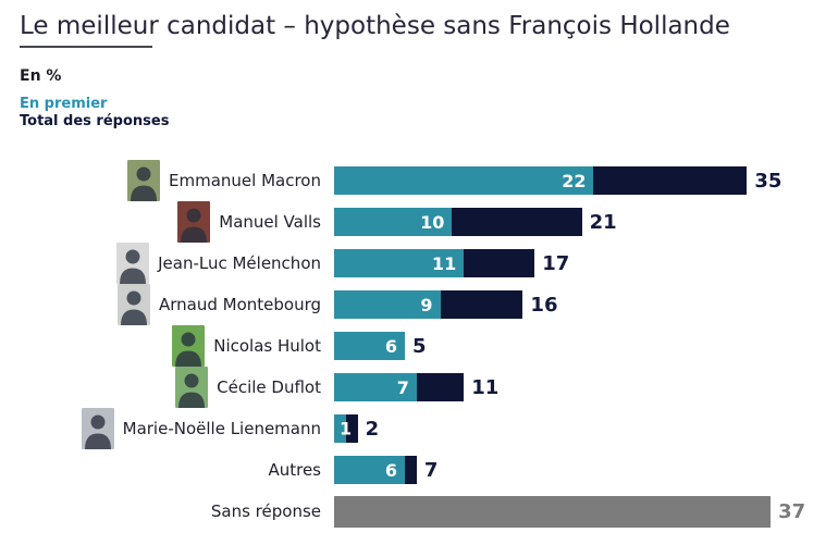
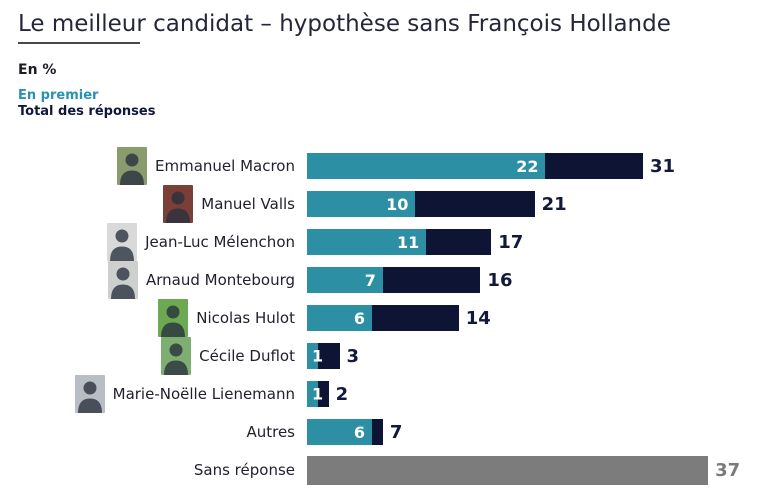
Total des réponses/Emmanuel Macron: 35 -> 31
En premier/Arnaud Montebourg: 9 -> 7
Total des réponses/Nicolas Hulot: 5 -> 14
En premier/Cécile Duflot: 7 -> 1
Total des réponses/Cécile Duflot: 11 -> 3
